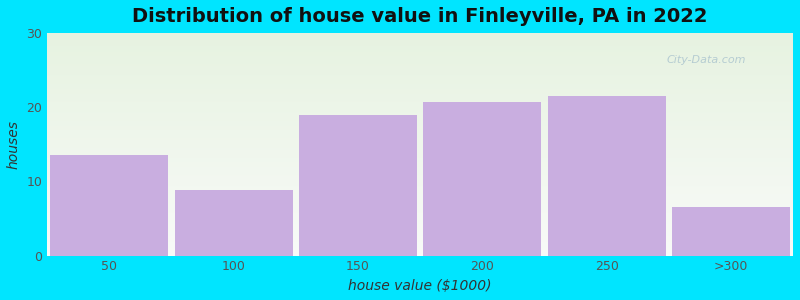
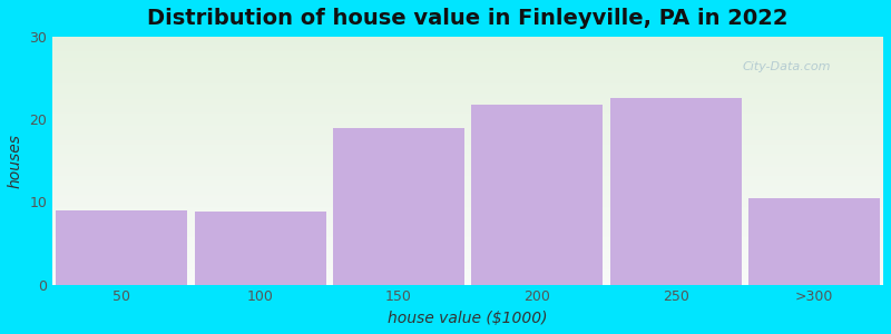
50: 13.5 -> 9.0
200: 20.7 -> 21.8
250: 21.5 -> 22.6
>300: 6.5 -> 10.4
